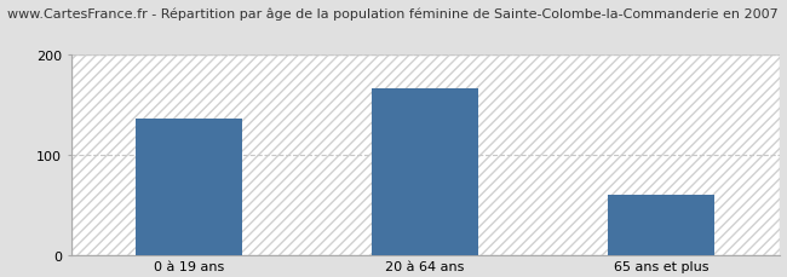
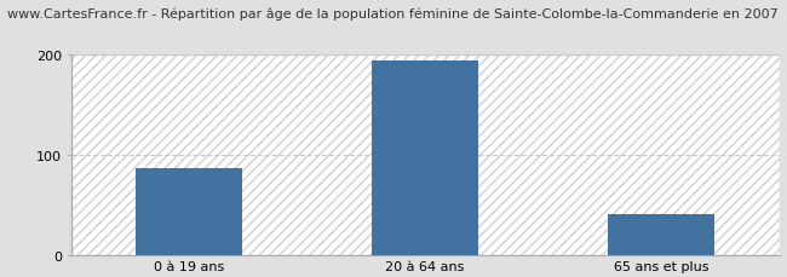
0 à 19 ans: 136 -> 87
20 à 64 ans: 166 -> 194
65 ans et plus: 60 -> 40
